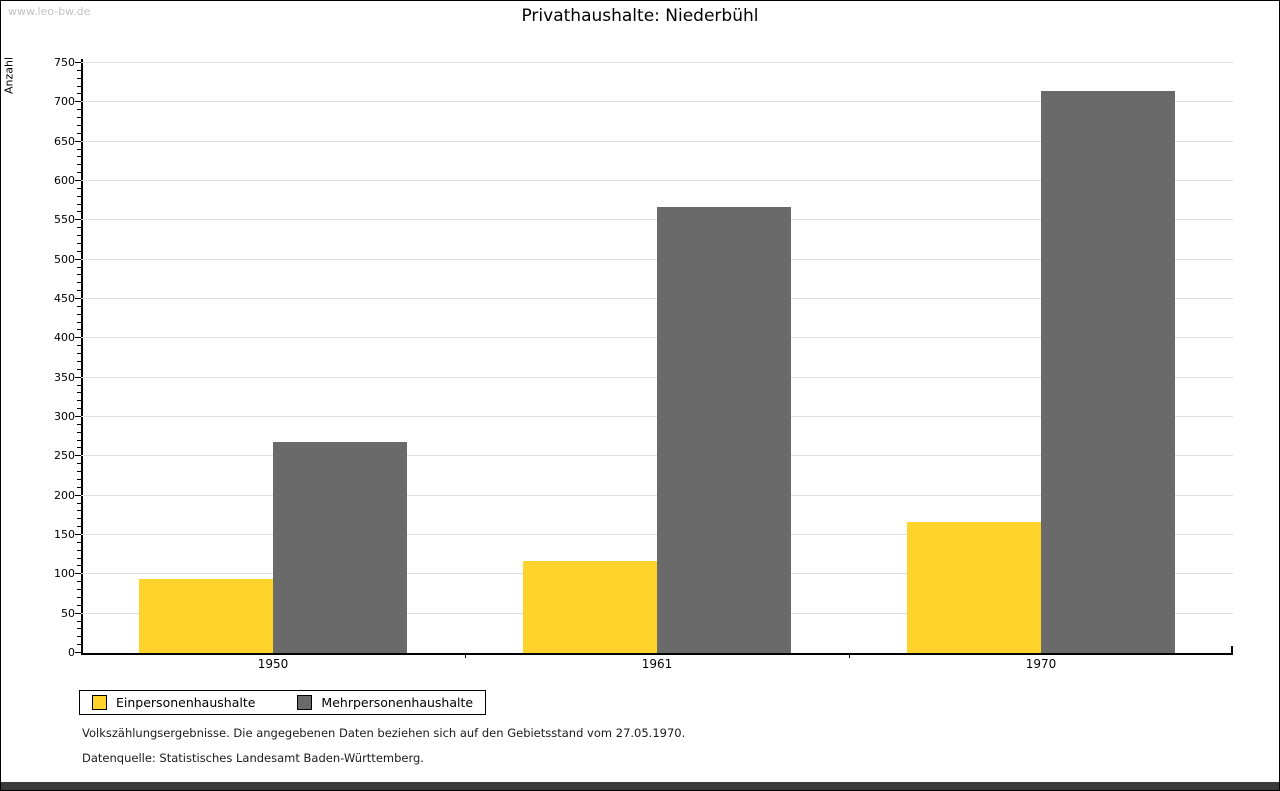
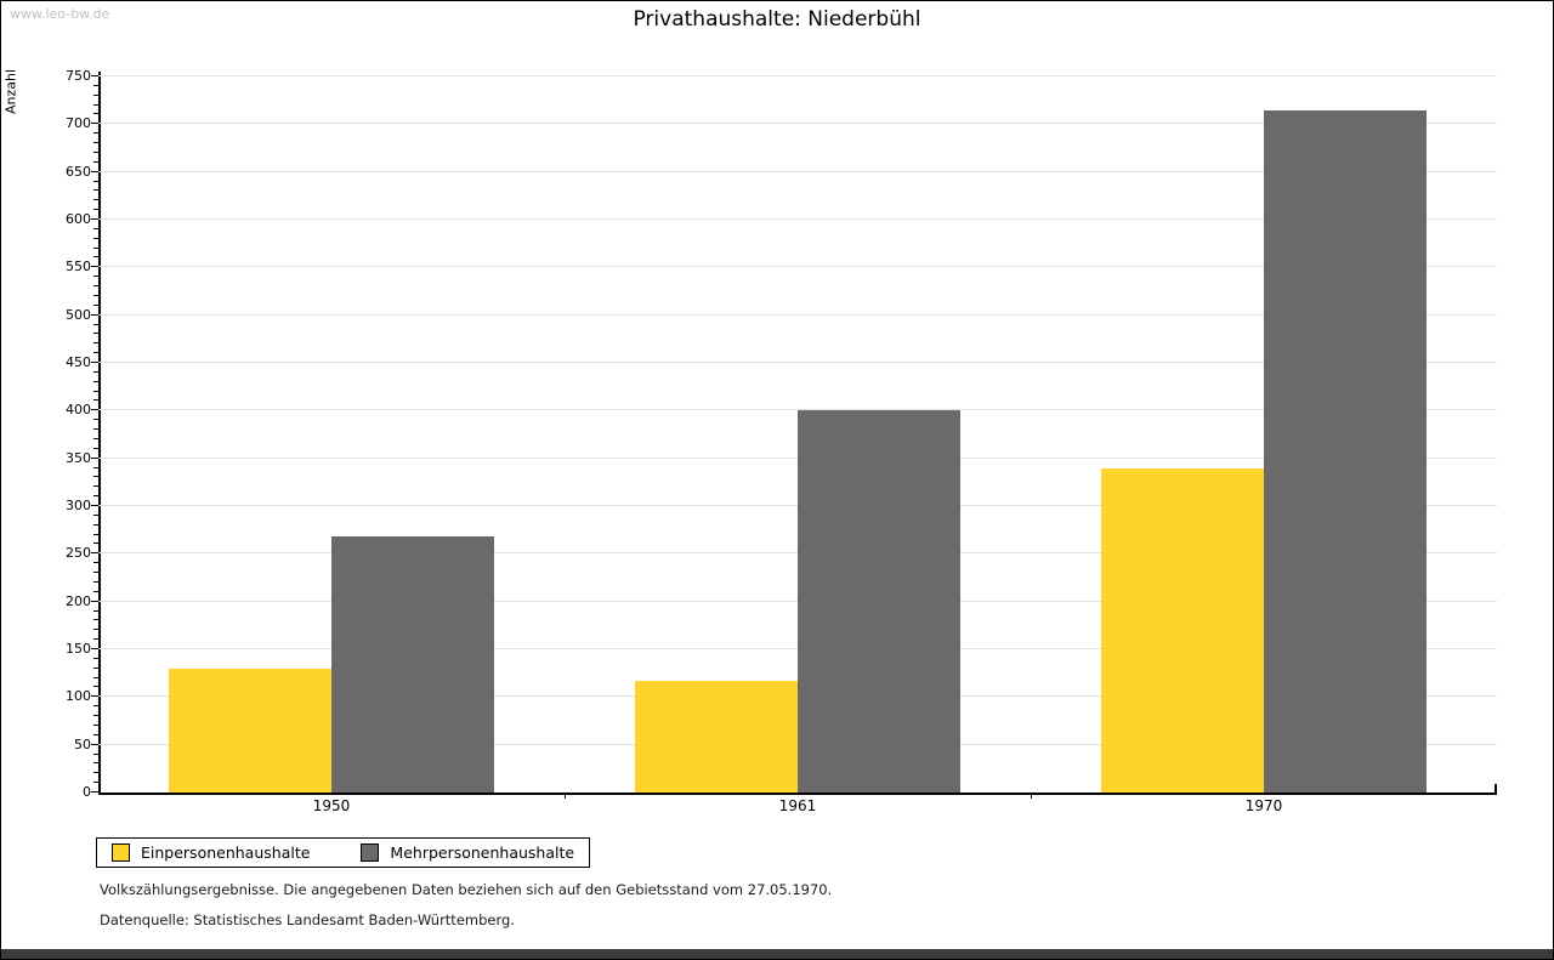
Einpersonenhaushalte/1950: 90 -> 130
Mehrpersonenhaushalte/1961: 570 -> 400
Einpersonenhaushalte/1970: 170 -> 340
